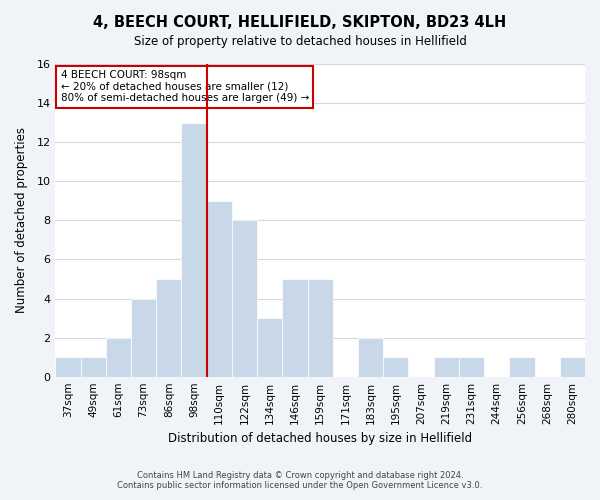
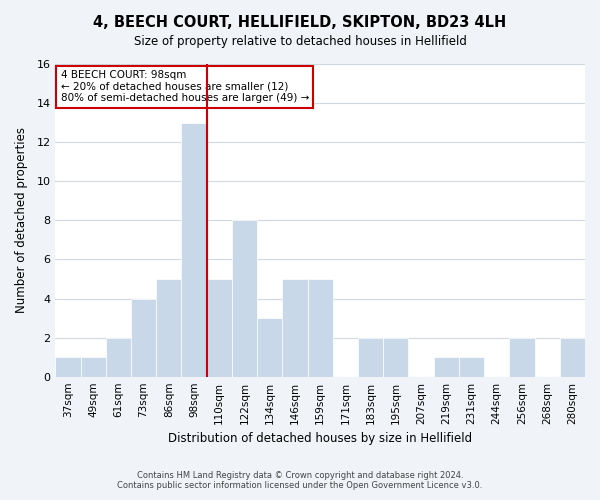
110sqm: 9 -> 5
195sqm: 1 -> 2
256sqm: 1 -> 2
280sqm: 1 -> 2
